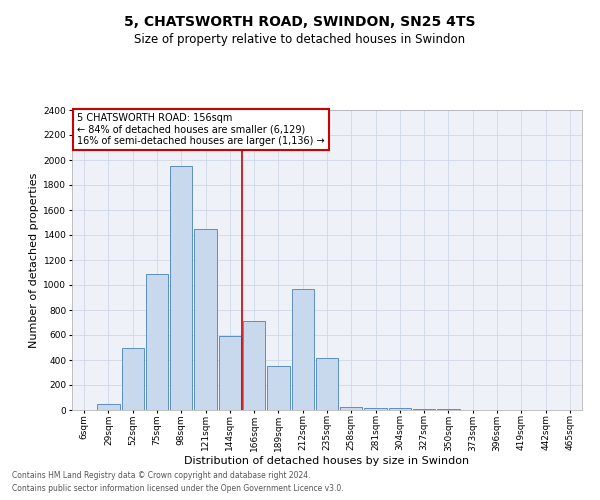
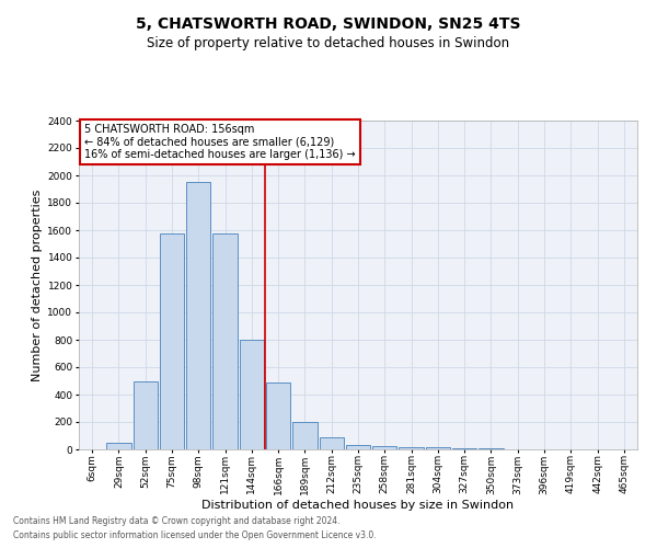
75sqm: 1090 -> 1580
121sqm: 1450 -> 1580
144sqm: 590 -> 800
166sqm: 710 -> 490
189sqm: 350 -> 200
212sqm: 970 -> 90
235sqm: 420 -> 40
